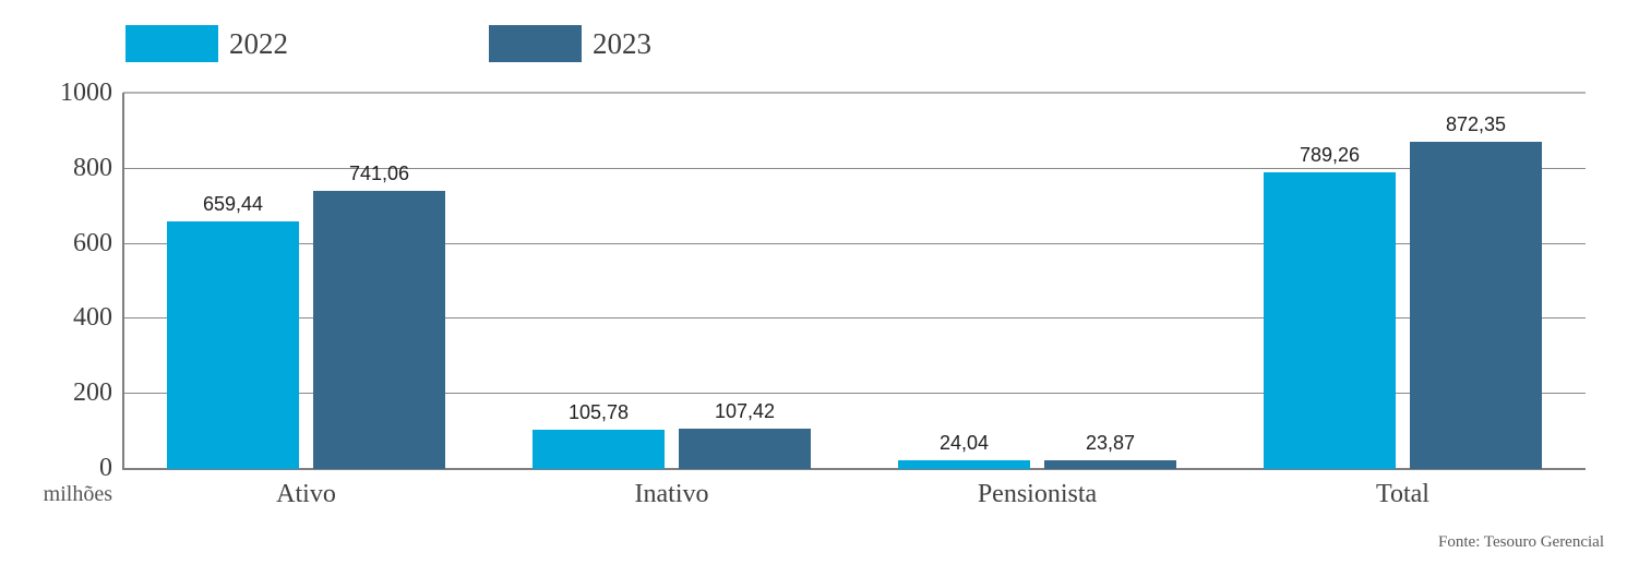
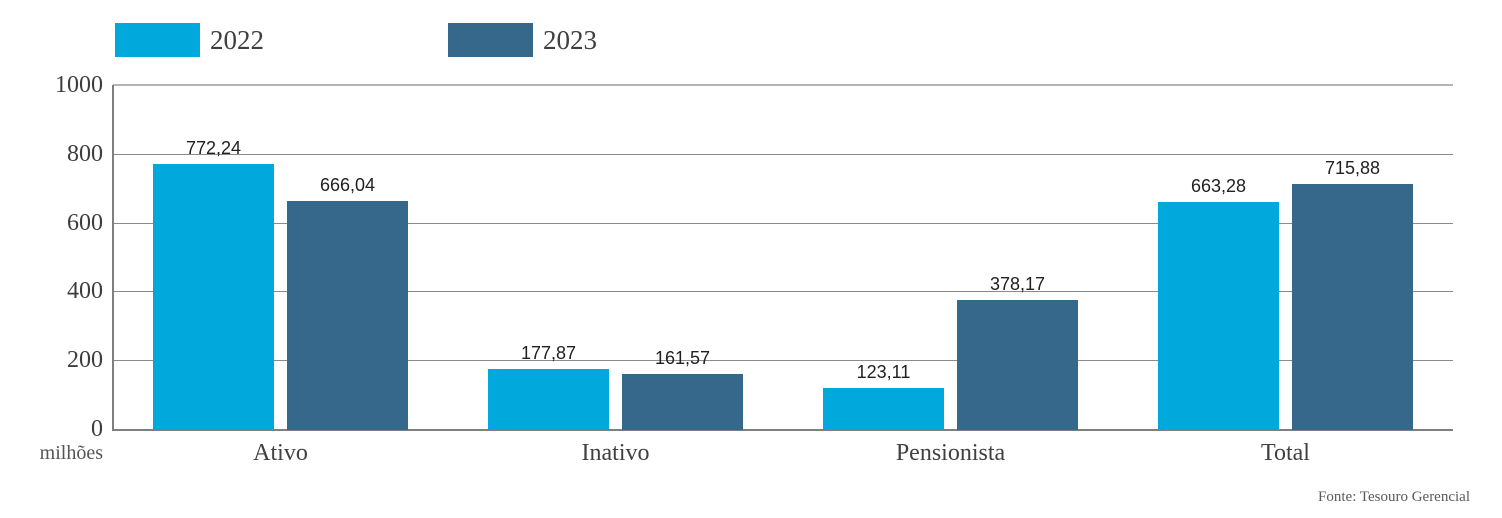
2022/Ativo: 659,44 -> 772,24
2023/Ativo: 741,06 -> 666,04
2022/Inativo: 105,78 -> 177,87
2023/Inativo: 107,42 -> 161,57
2022/Pensionista: 24,04 -> 123,11
2023/Pensionista: 23,87 -> 378,17
2022/Total: 789,26 -> 663,28
2023/Total: 872,35 -> 715,88
